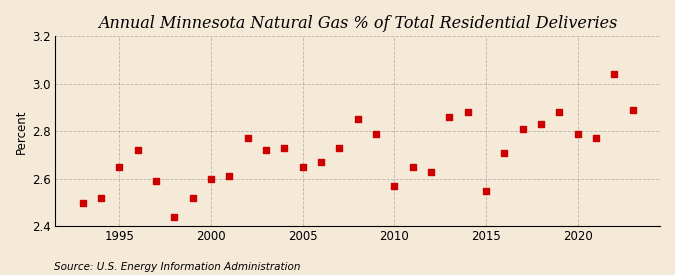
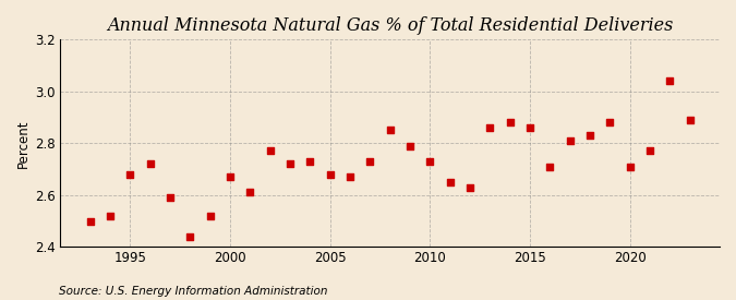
1995: 2.65 -> 2.68
2000: 2.60 -> 2.67
2005: 2.65 -> 2.68
2010: 2.57 -> 2.73
2015: 2.55 -> 2.86
2020: 2.79 -> 2.71
